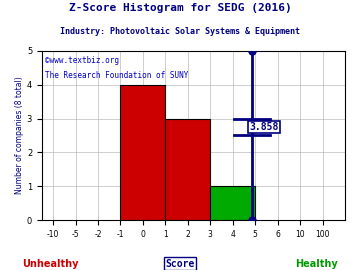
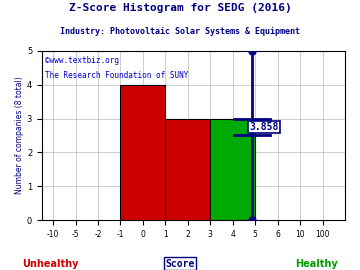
4: 1 -> 3
